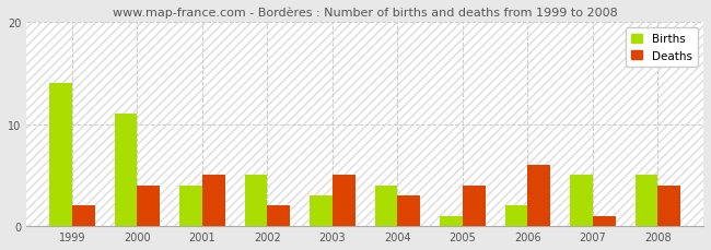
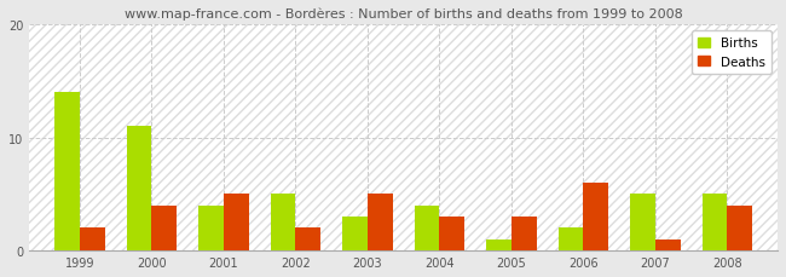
Deaths/2005: 4 -> 3
